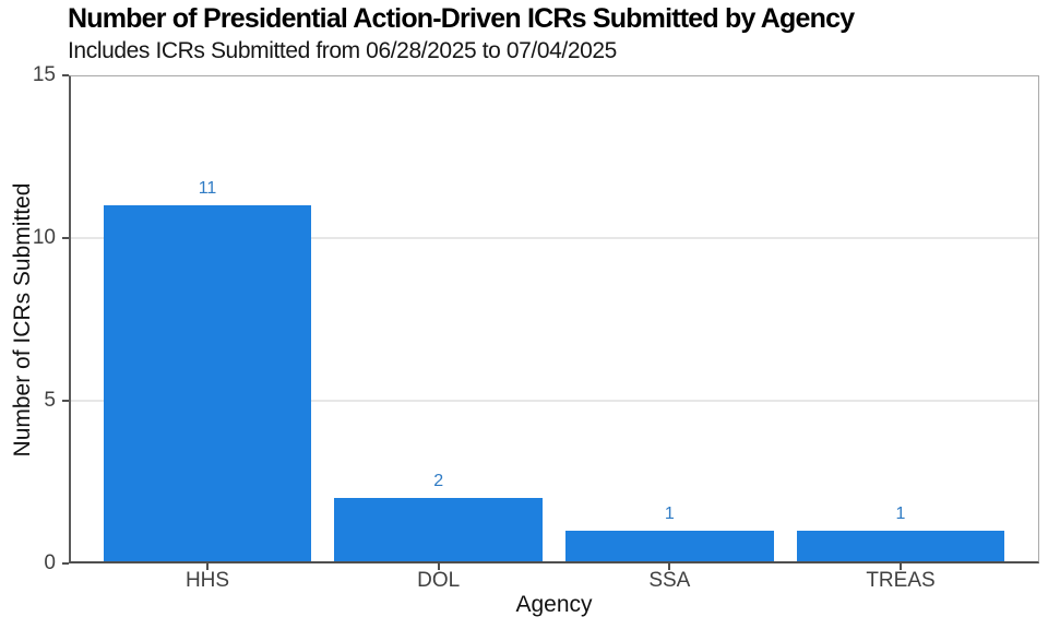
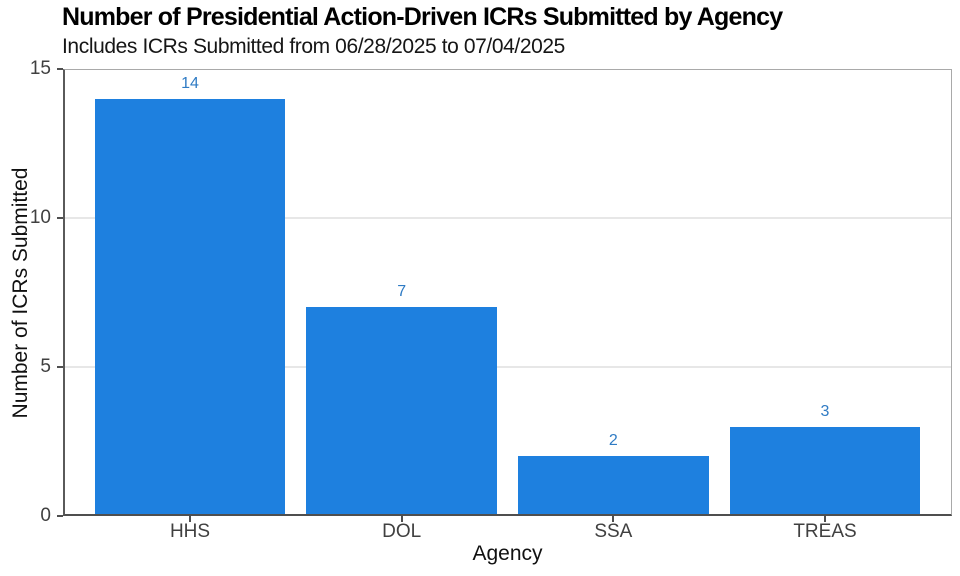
HHS: 11 -> 14
DOL: 2 -> 7
SSA: 1 -> 2
TREAS: 1 -> 3
